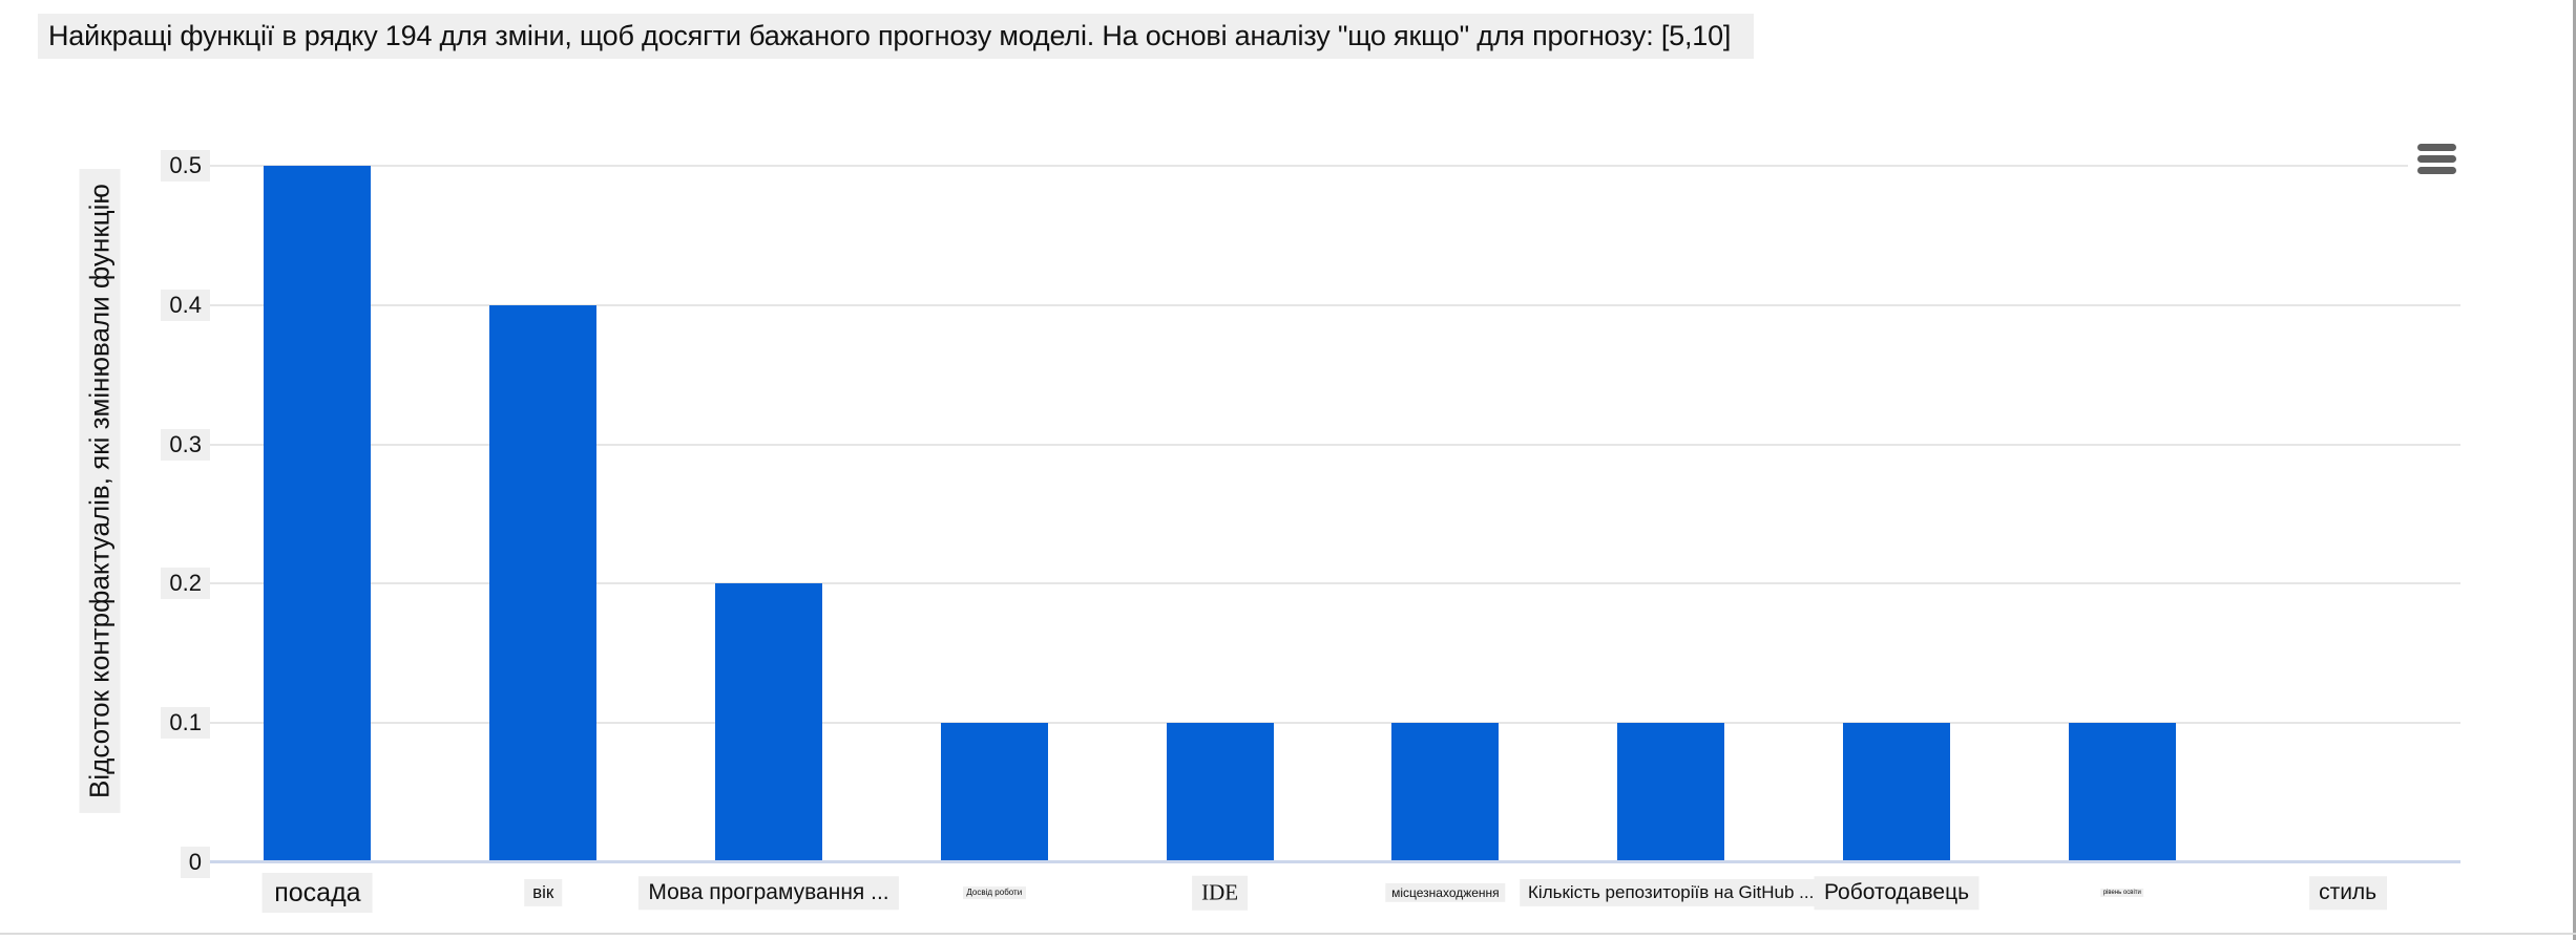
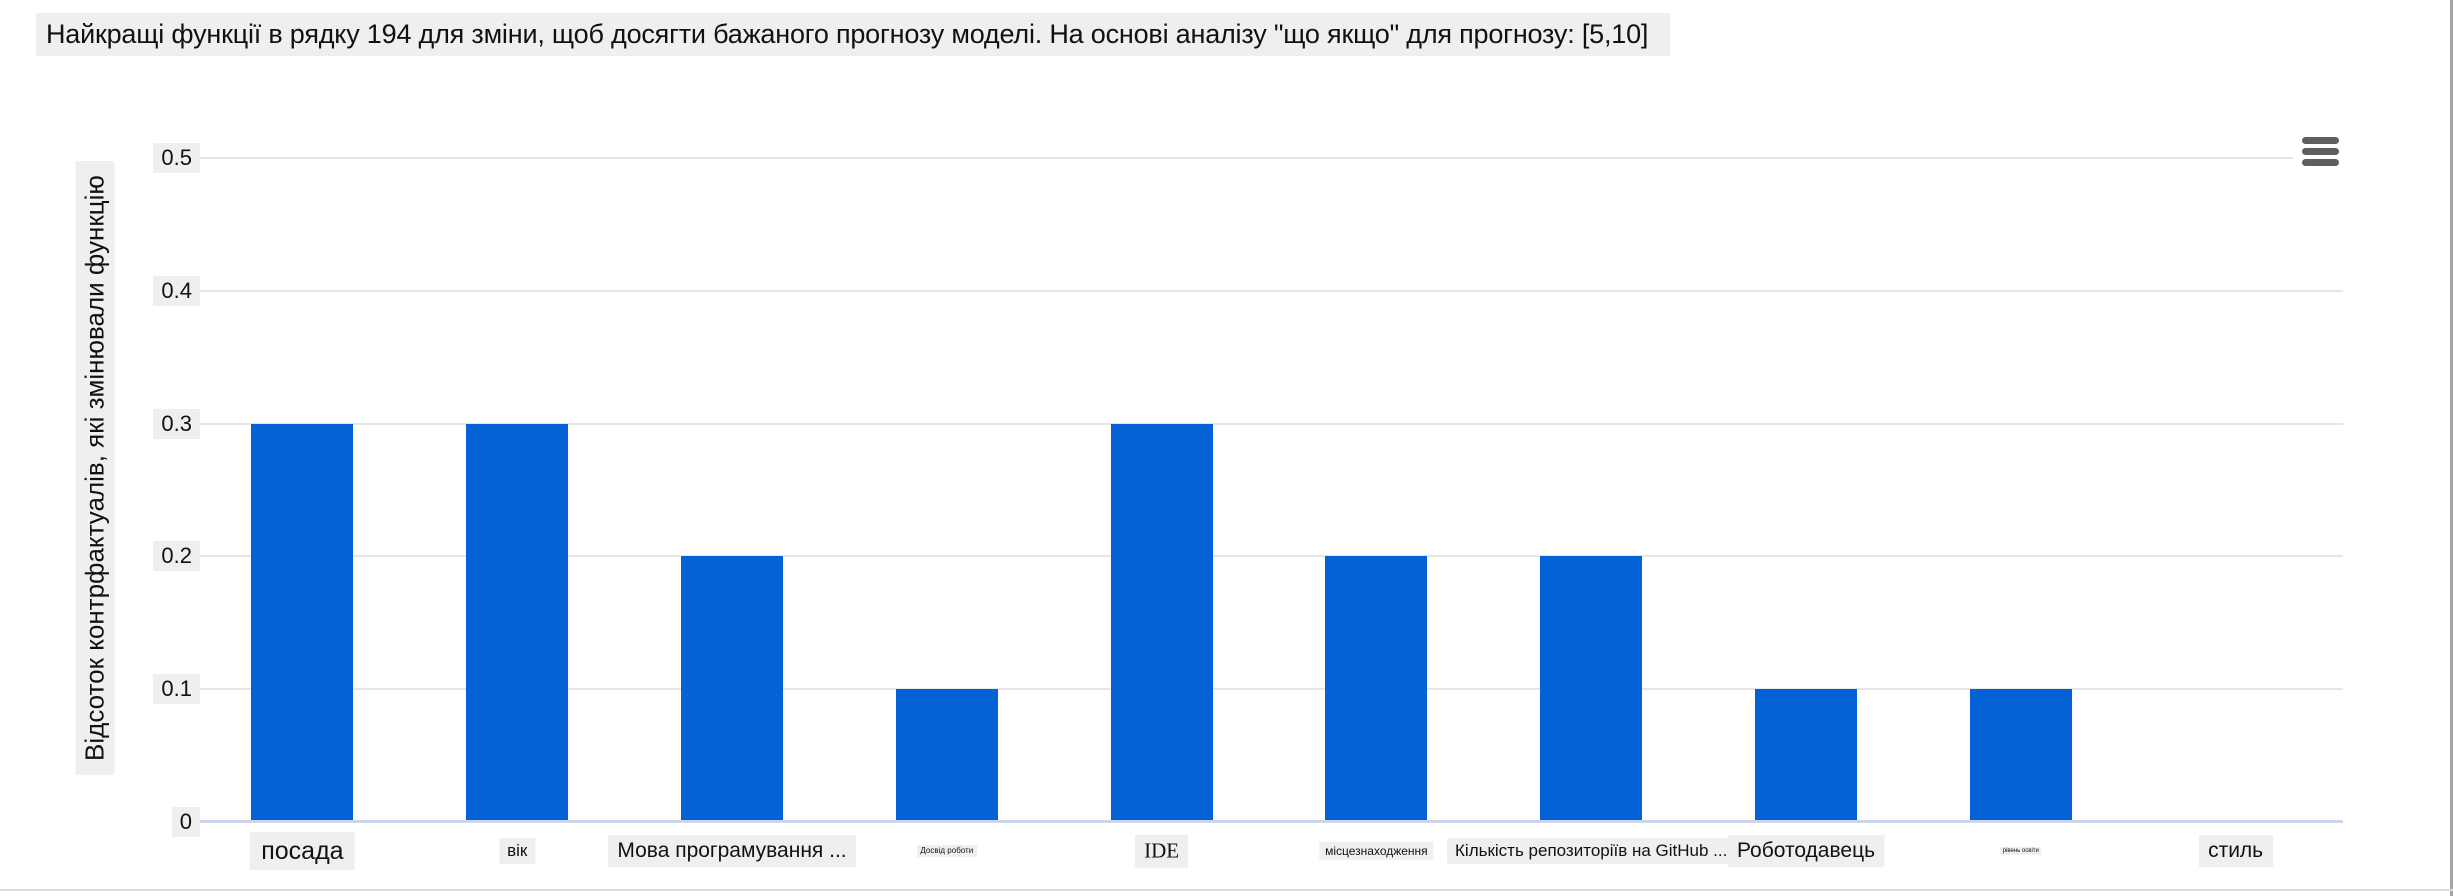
посада: 0.5 -> 0.3
вік: 0.4 -> 0.3
IDE: 0.1 -> 0.3
місцезнаходження: 0.1 -> 0.2
Кількість репозиторіїв на GitHub ...: 0.1 -> 0.2
